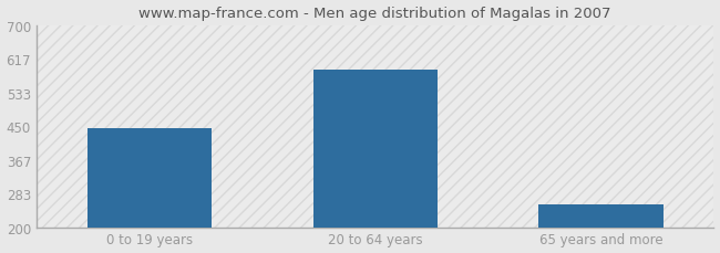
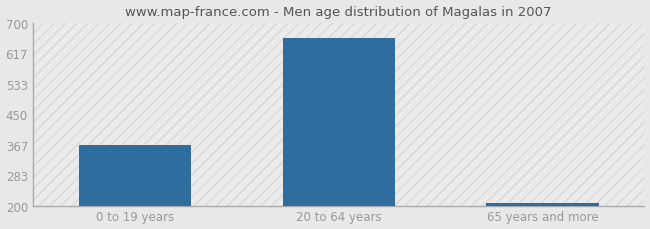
0 to 19 years: 445 -> 367
20 to 64 years: 590 -> 660
65 years and more: 255 -> 207
